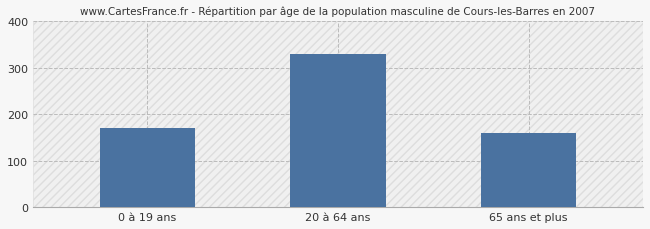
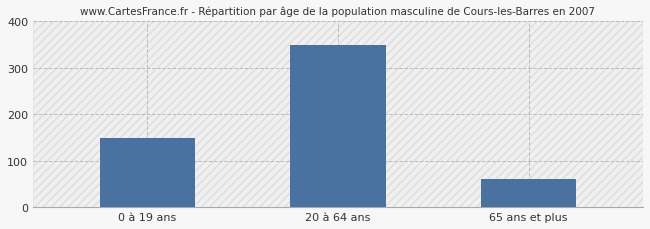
0 à 19 ans: 170 -> 150
20 à 64 ans: 330 -> 350
65 ans et plus: 160 -> 60
